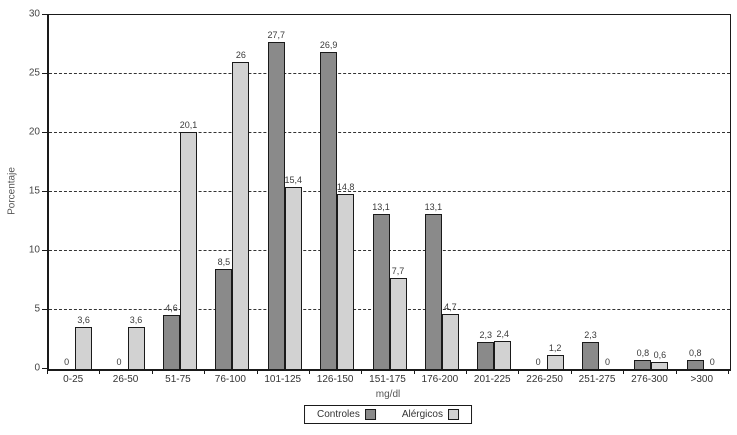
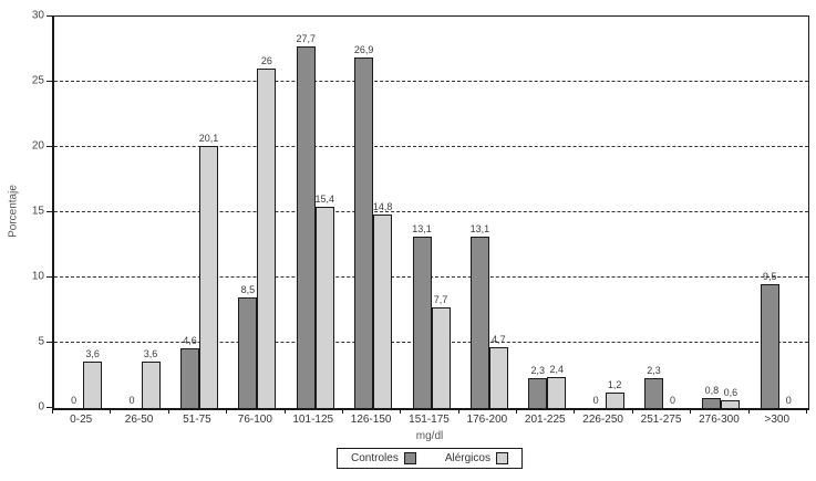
Controles/>300: 0,8 -> 9,5
